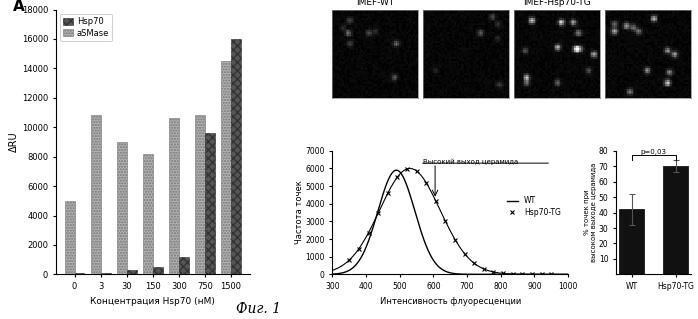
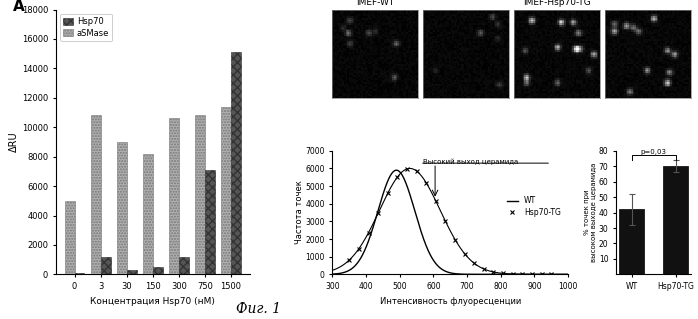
Hsp70/3: 100 -> 1200
Hsp70/750: 9600 -> 7100
aSMase/1500: 14500 -> 11400
Hsp70/1500: 16000 -> 15100
